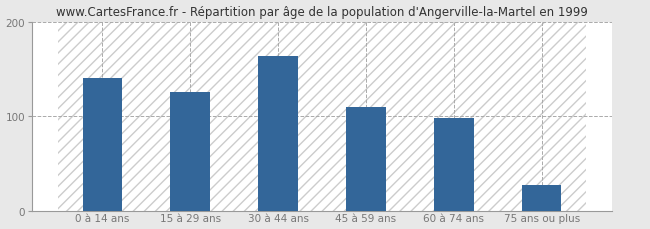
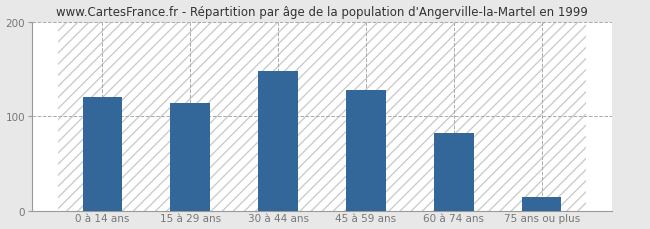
0 à 14 ans: 140 -> 120
15 à 29 ans: 125 -> 114
30 à 44 ans: 163 -> 148
45 à 59 ans: 110 -> 128
60 à 74 ans: 98 -> 82
75 ans ou plus: 27 -> 14
